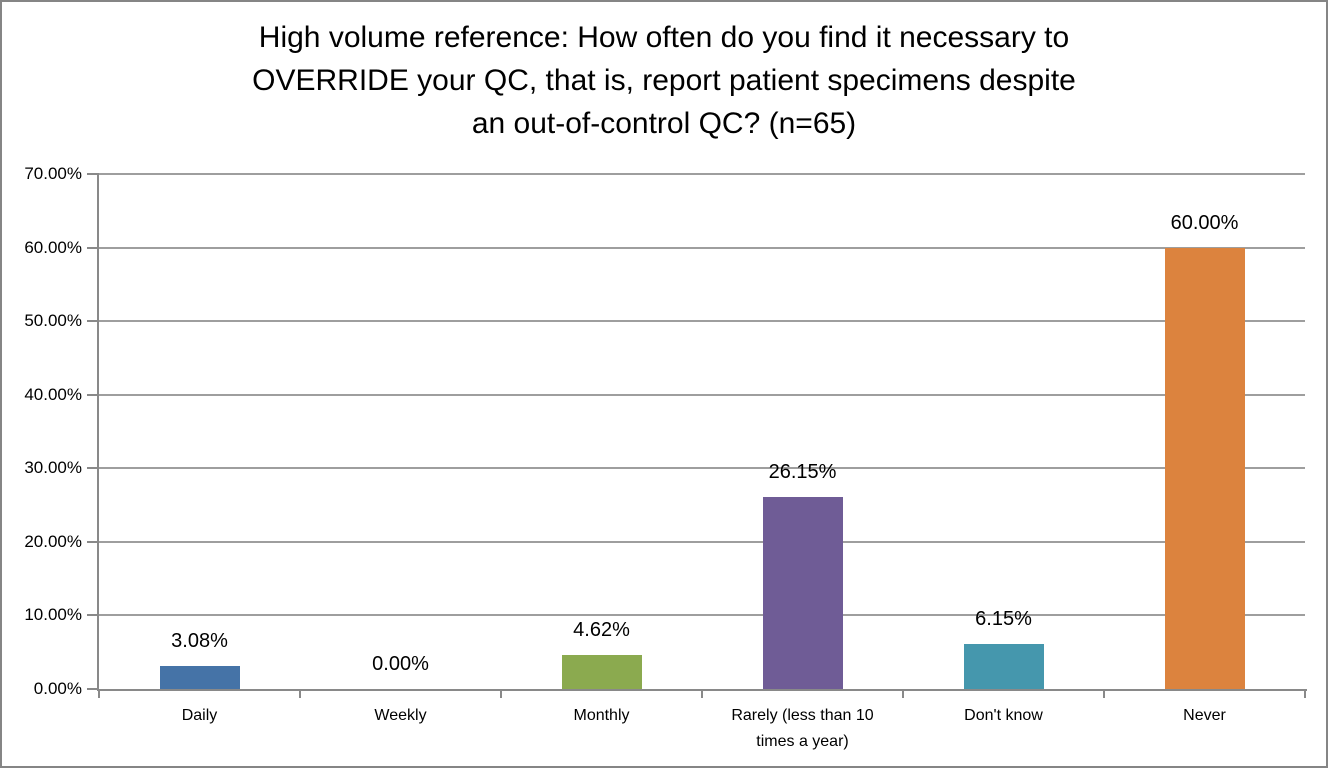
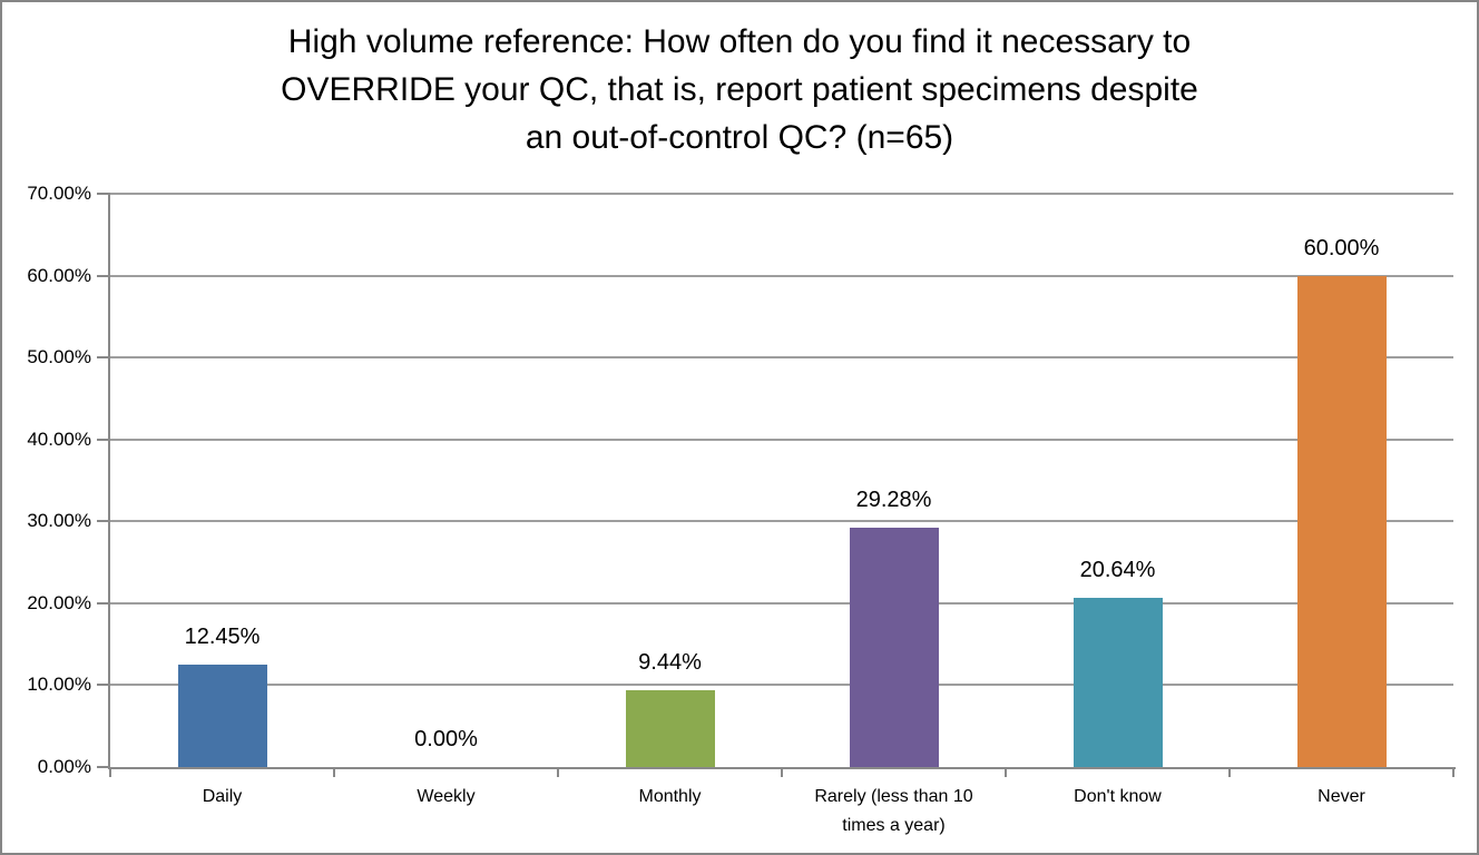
Daily: 3.08% -> 12.45%
Monthly: 4.62% -> 9.44%
Rarely (less than 10 times a year): 26.15% -> 29.28%
Don't know: 6.15% -> 20.64%
